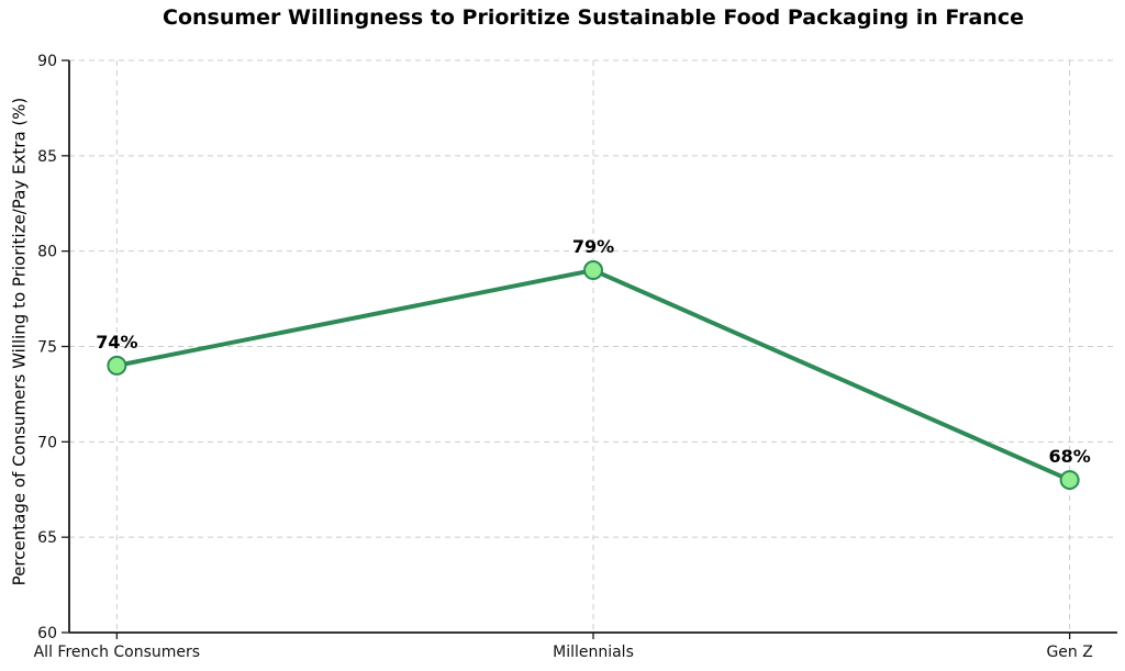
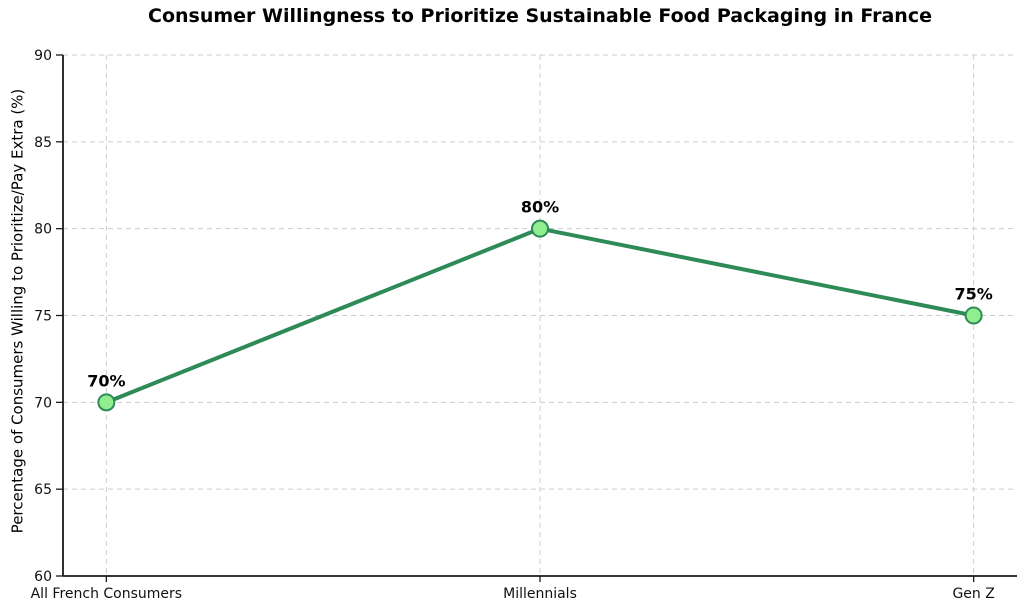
All French Consumers: 74% -> 70%
Millennials: 79% -> 80%
Gen Z: 68% -> 75%
